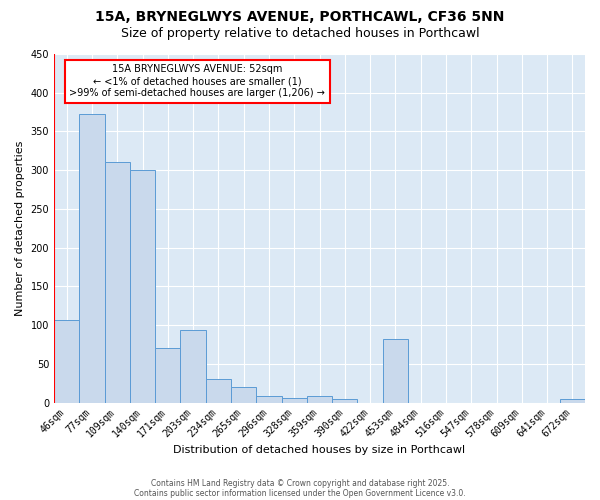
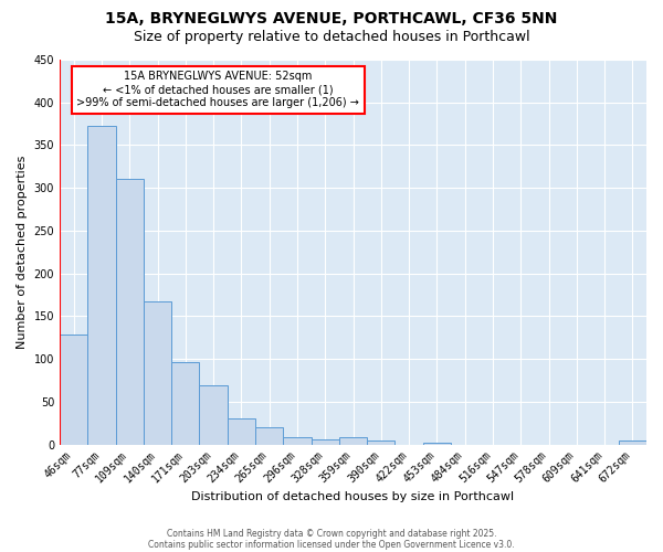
46sqm: 106 -> 128
140sqm: 300 -> 167
171sqm: 70 -> 96
203sqm: 94 -> 69
453sqm: 82 -> 2
